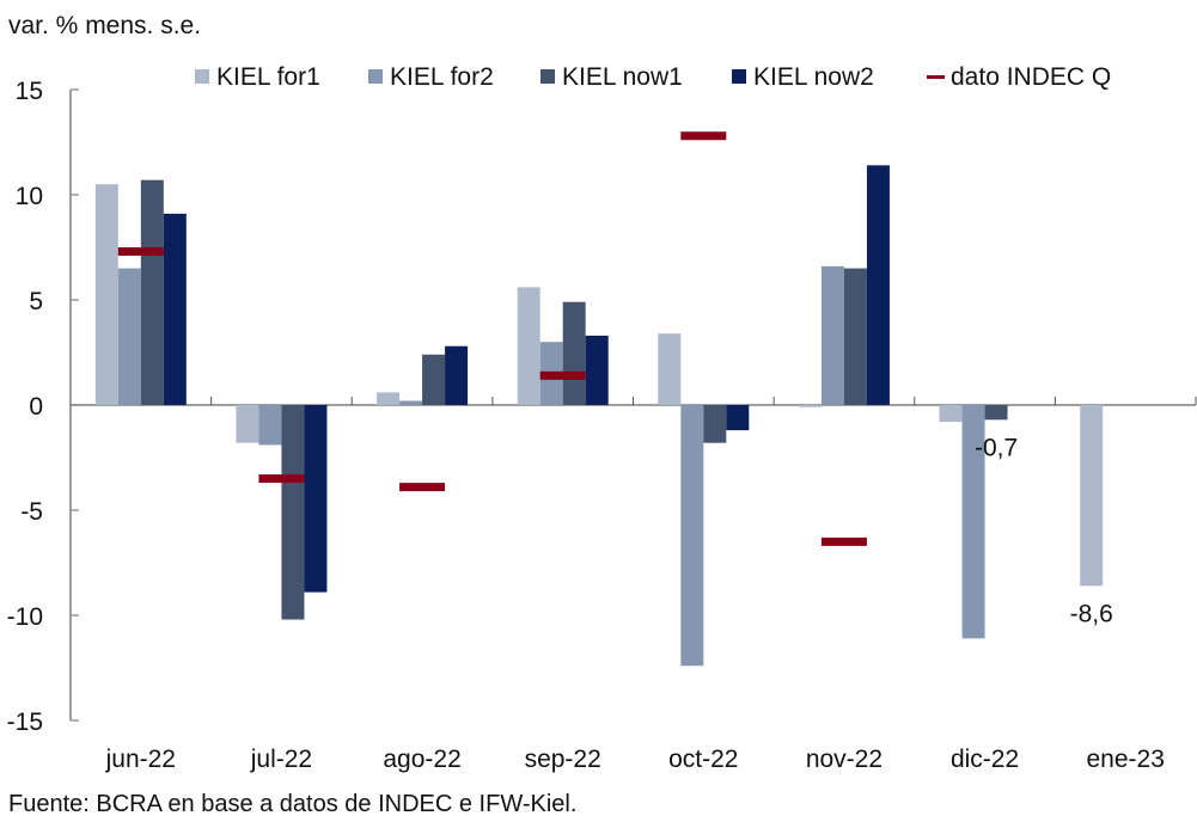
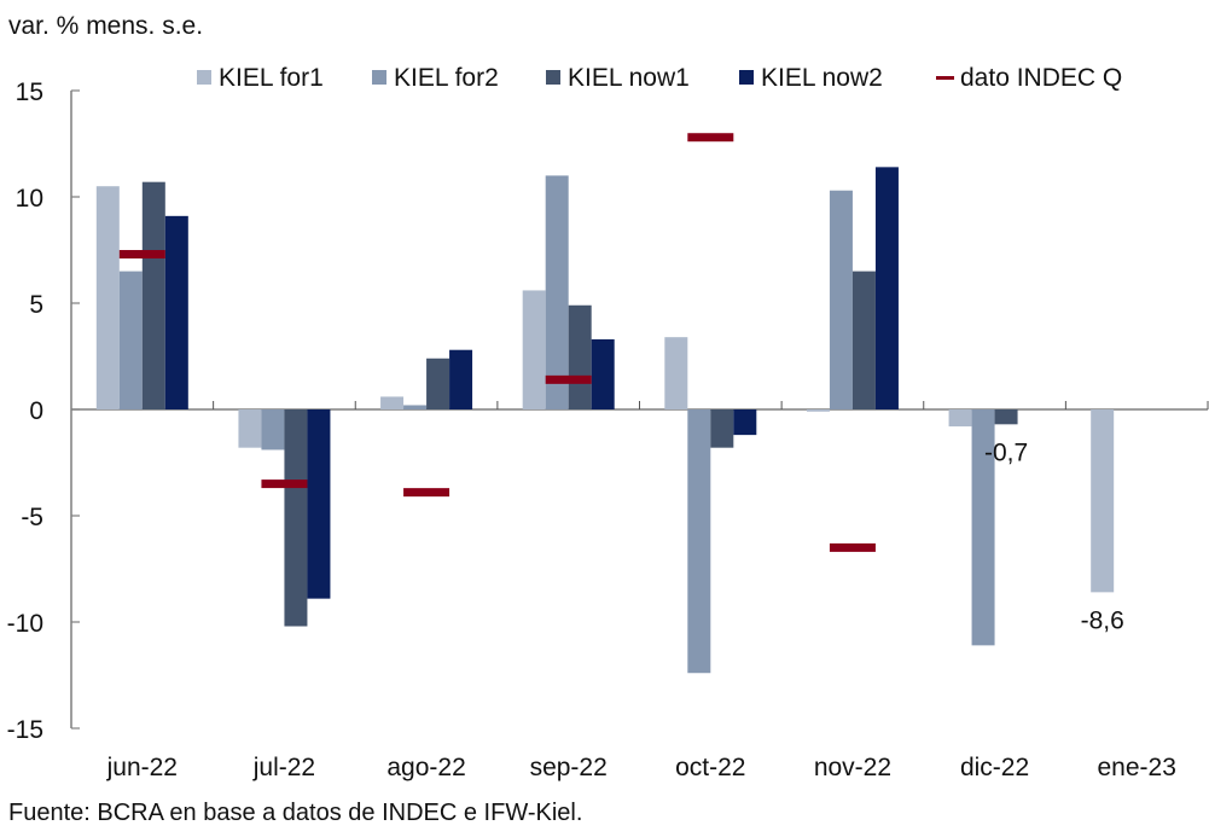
KIEL for2/sep-22: 3.0 -> 11.0
KIEL for2/nov-22: 6.6 -> 10.3
